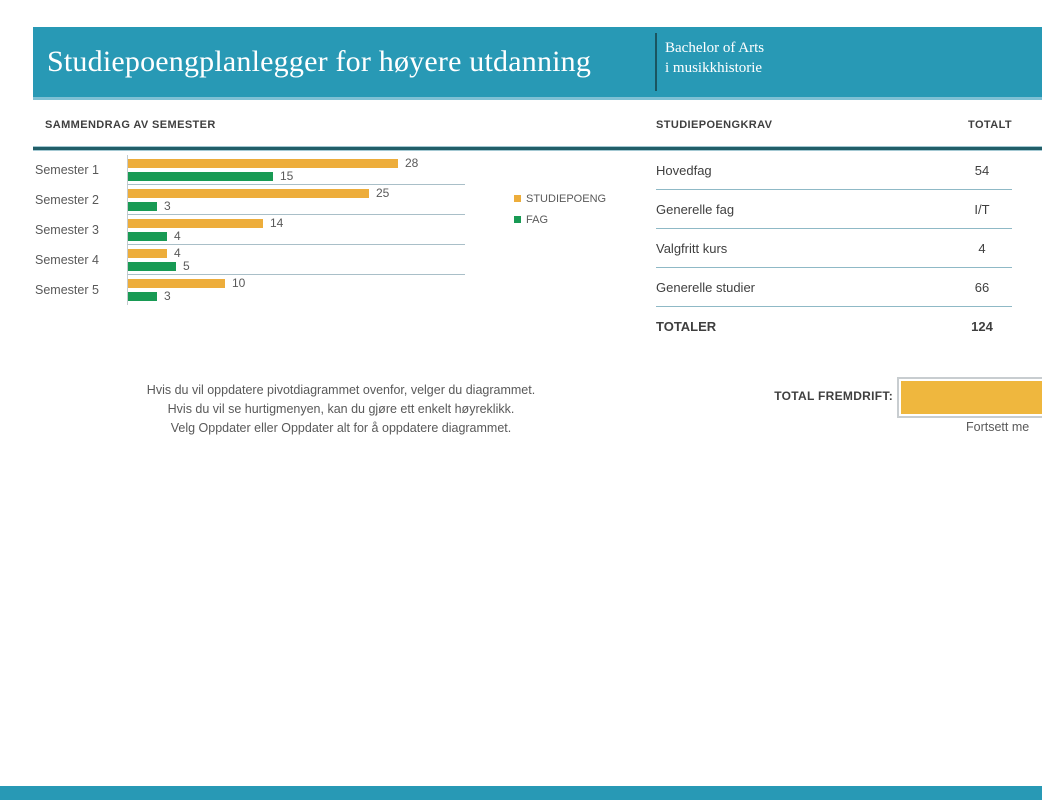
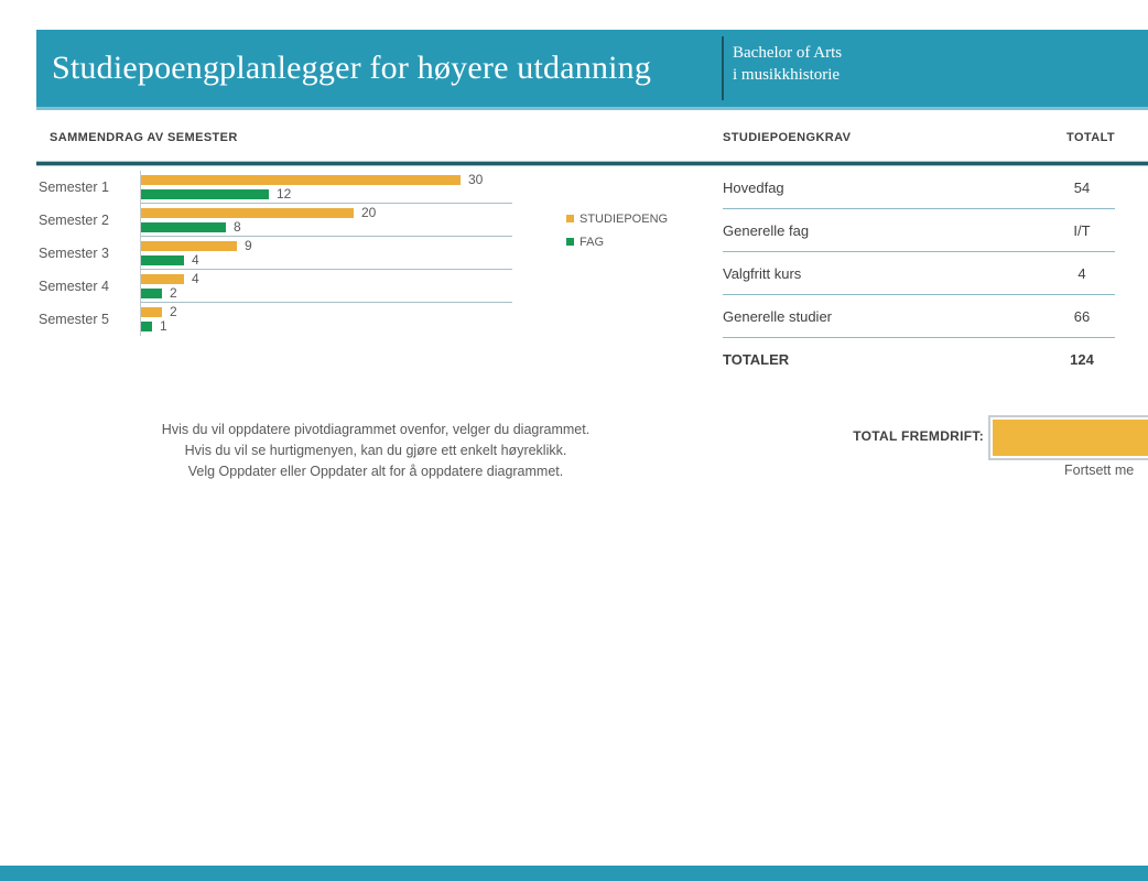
STUDIEPOENG/Semester 1: 28 -> 30
FAG/Semester 1: 15 -> 12
STUDIEPOENG/Semester 2: 25 -> 20
FAG/Semester 2: 3 -> 8
STUDIEPOENG/Semester 3: 14 -> 9
FAG/Semester 4: 5 -> 2
STUDIEPOENG/Semester 5: 10 -> 2
FAG/Semester 5: 3 -> 1
